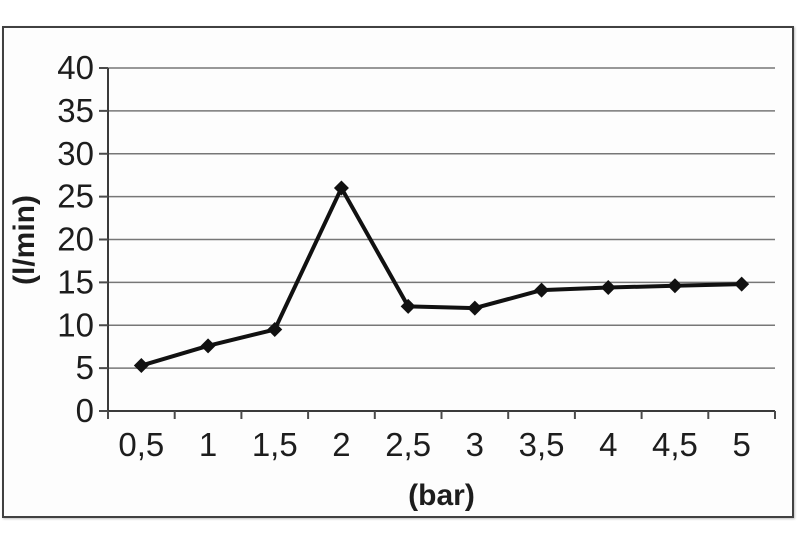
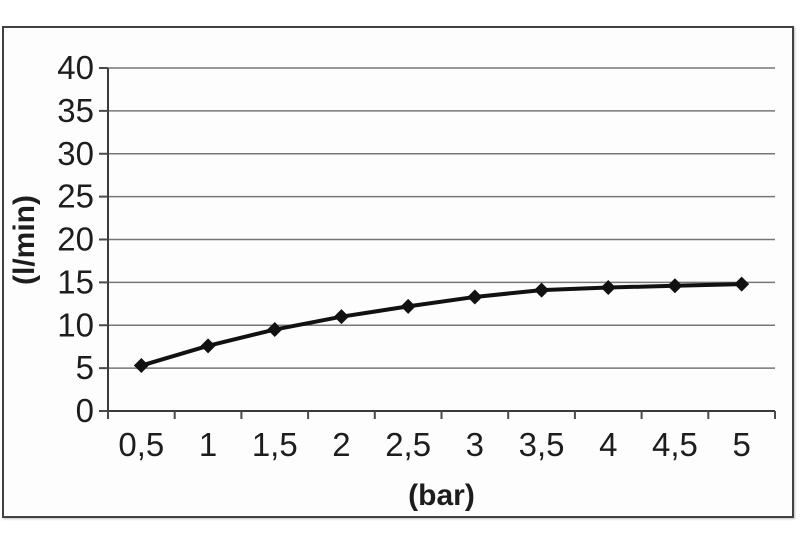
2: 26 -> 11
3: 12 -> 13
